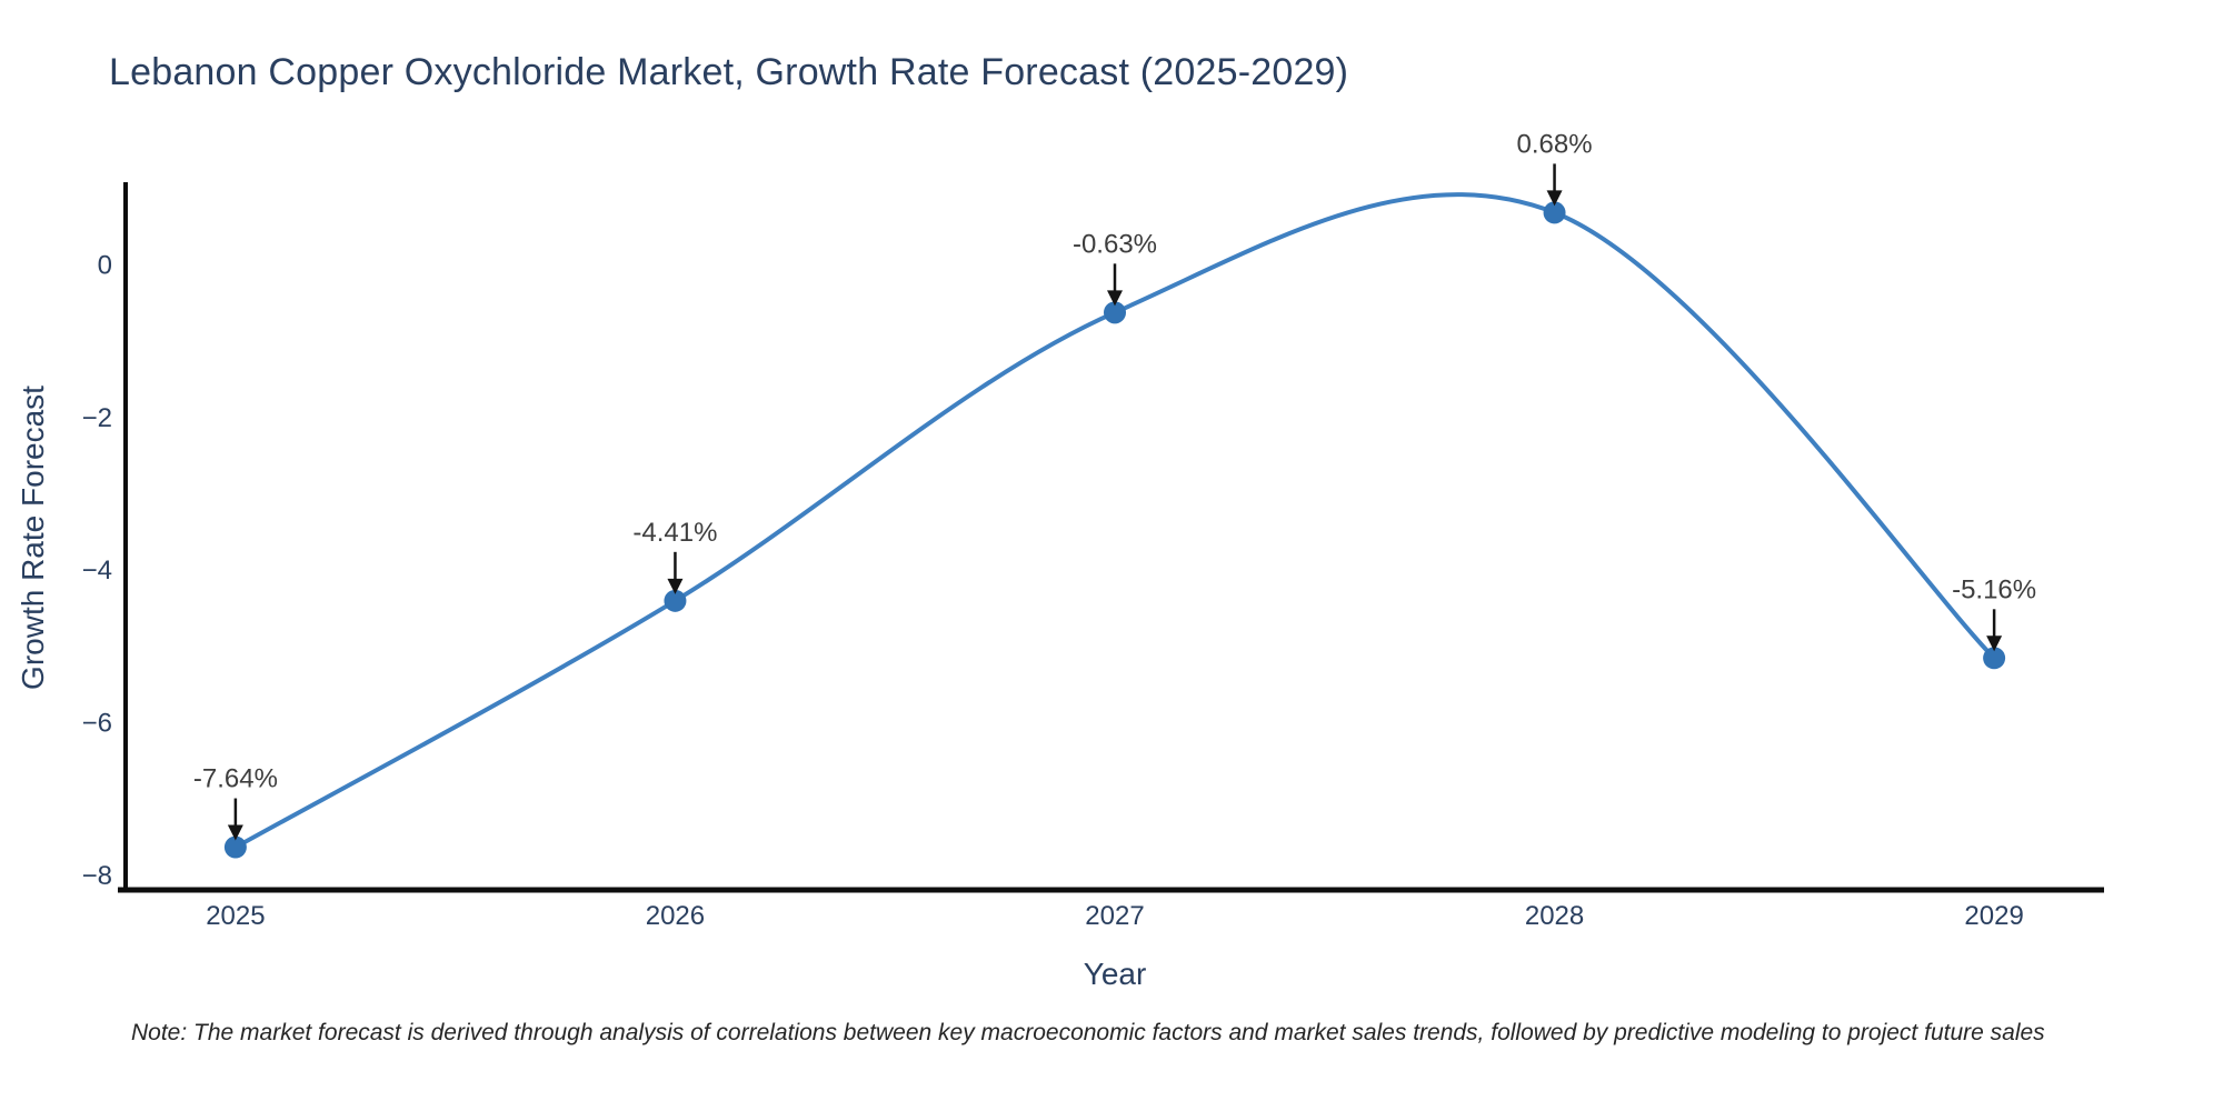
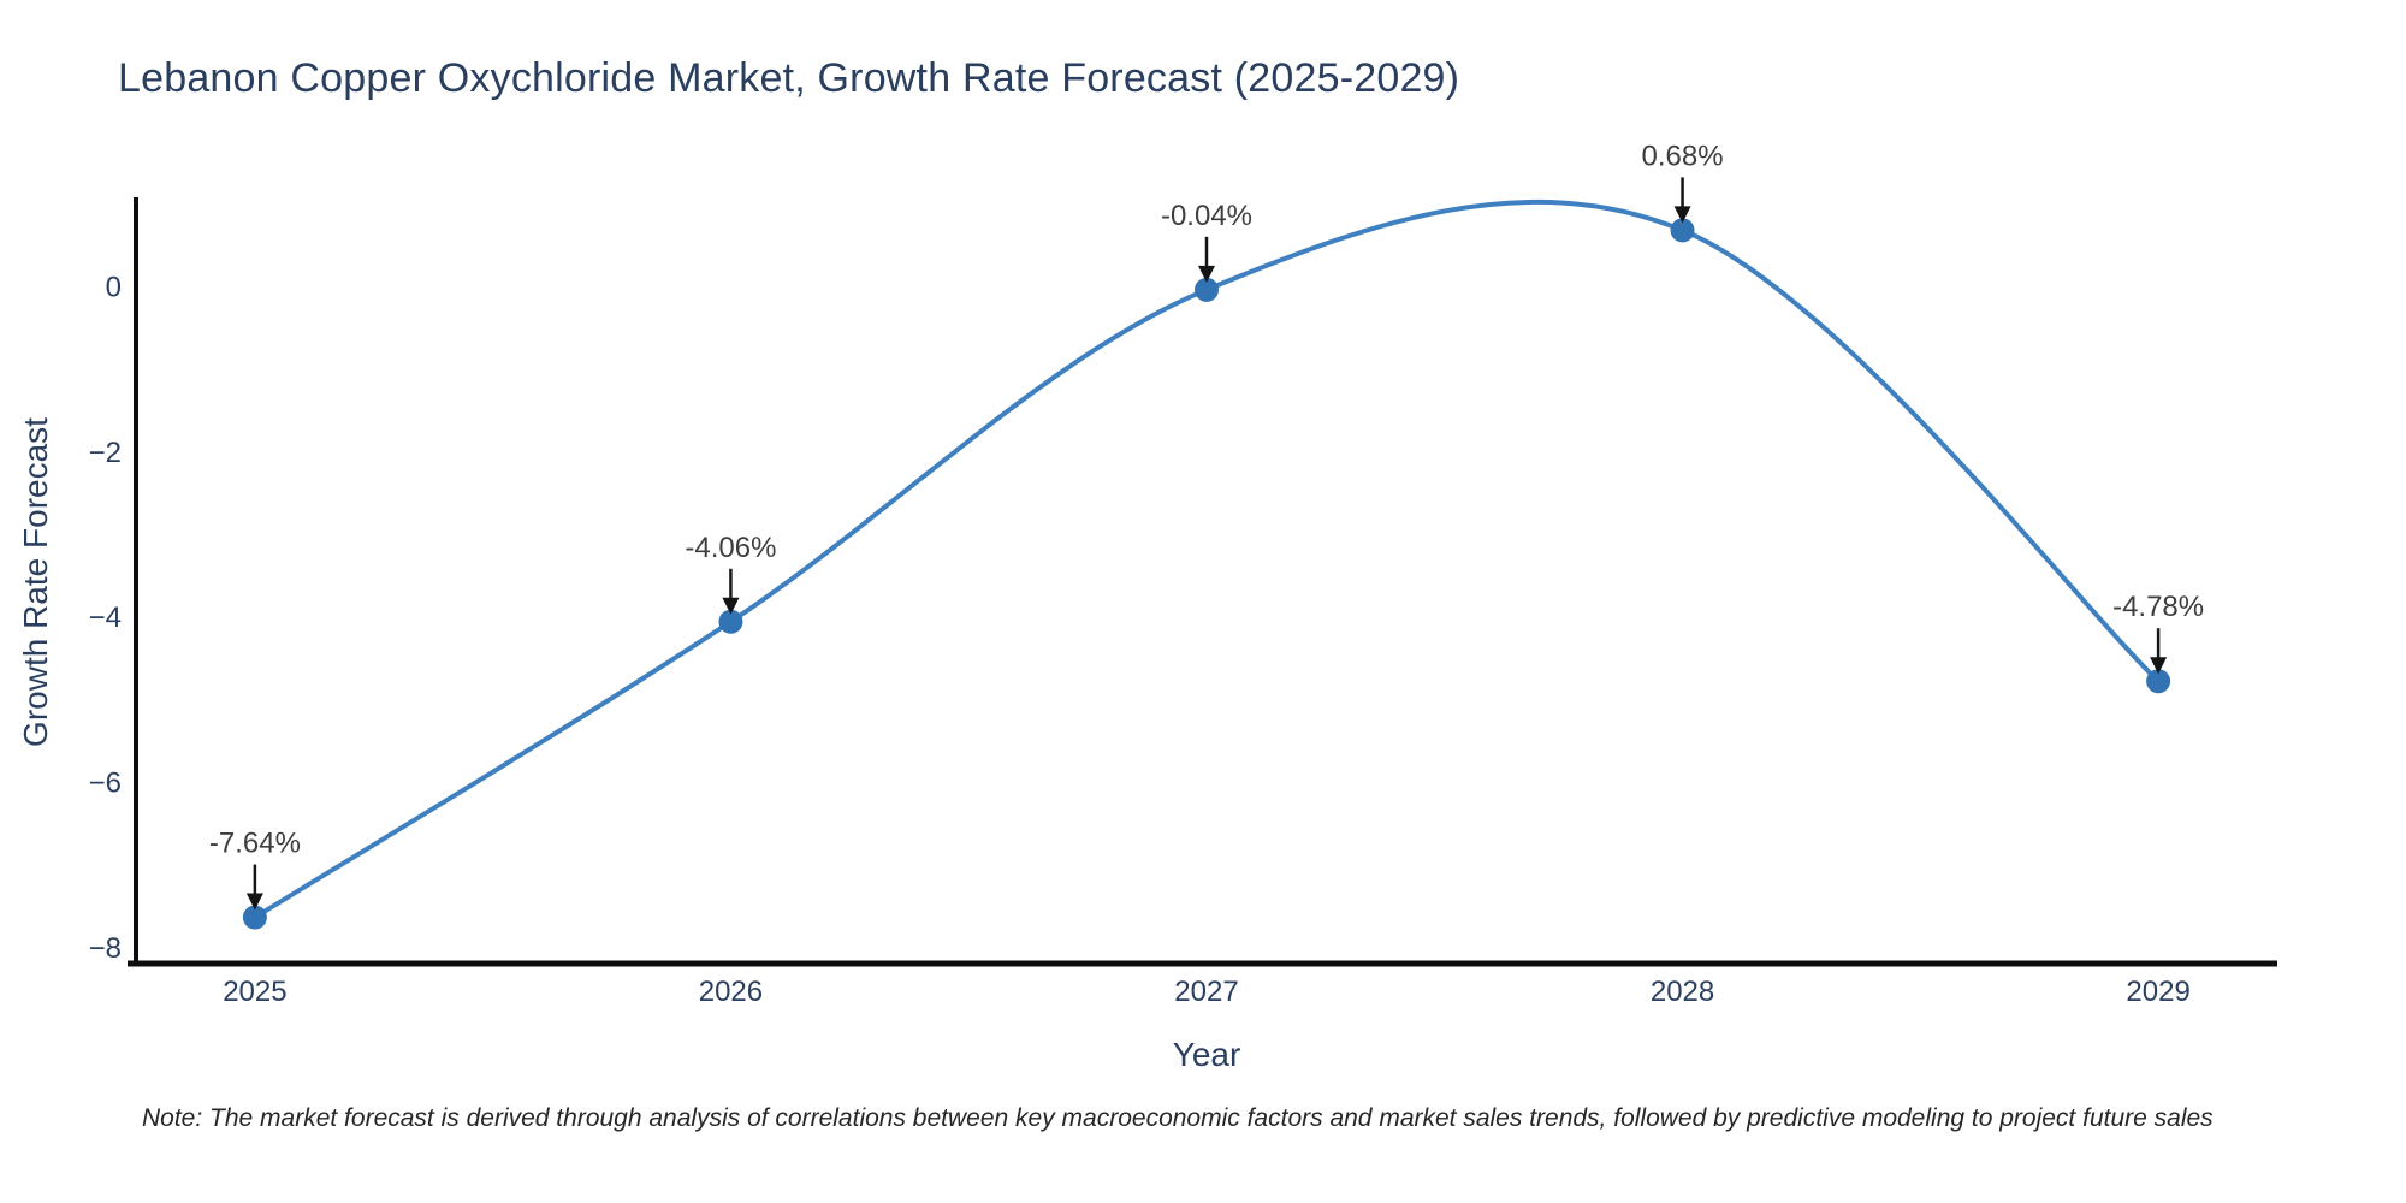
2026: -4.41% -> -4.06%
2027: -0.63% -> -0.04%
2029: -5.16% -> -4.78%
